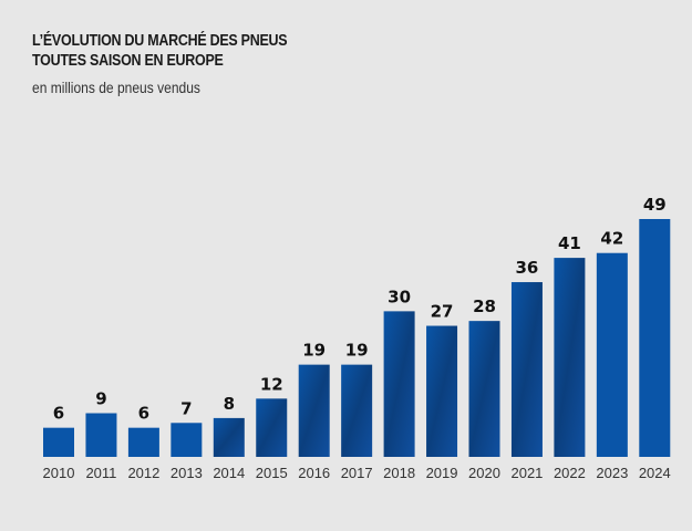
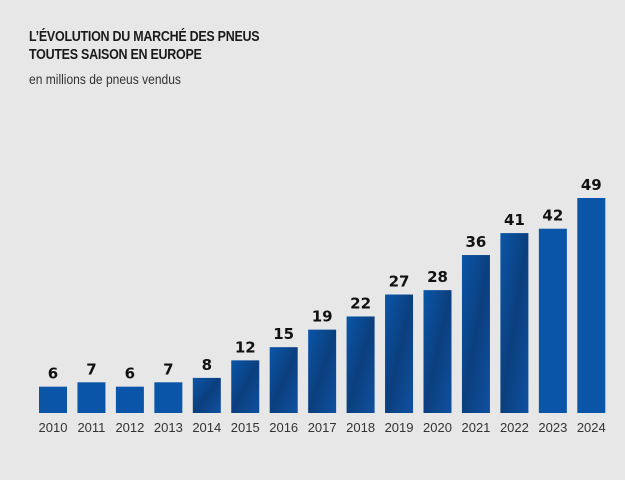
2011: 9 -> 7
2016: 19 -> 15
2018: 30 -> 22
